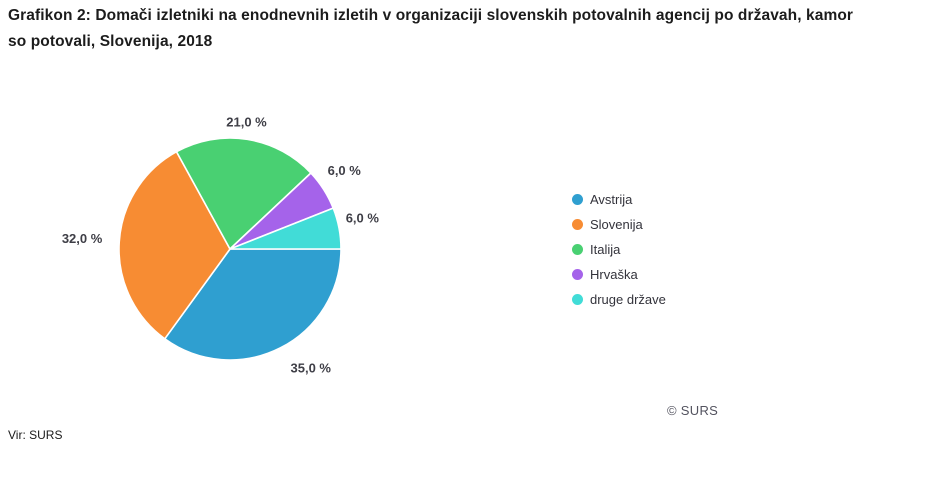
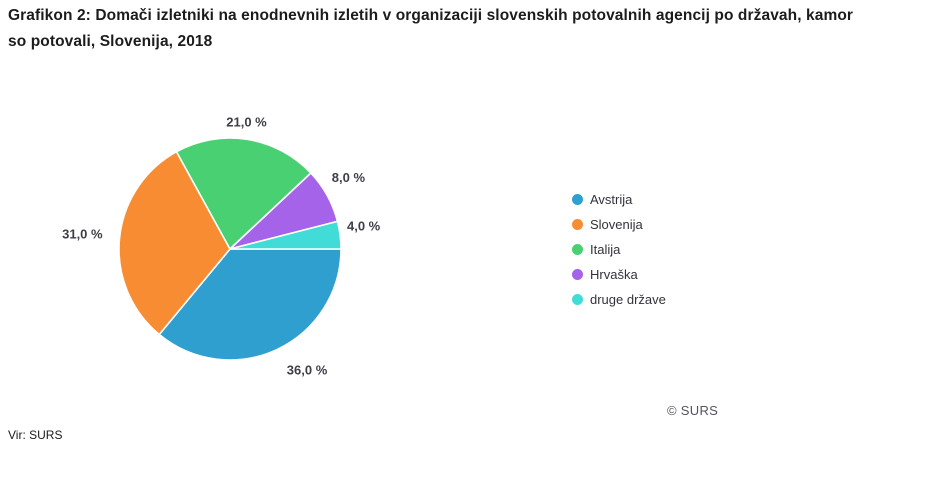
Avstrija: 35,0 -> 36,0
Slovenija: 32,0 -> 31,0
Hrvaška: 6,0 -> 8,0
druge države: 6,0 -> 4,0
